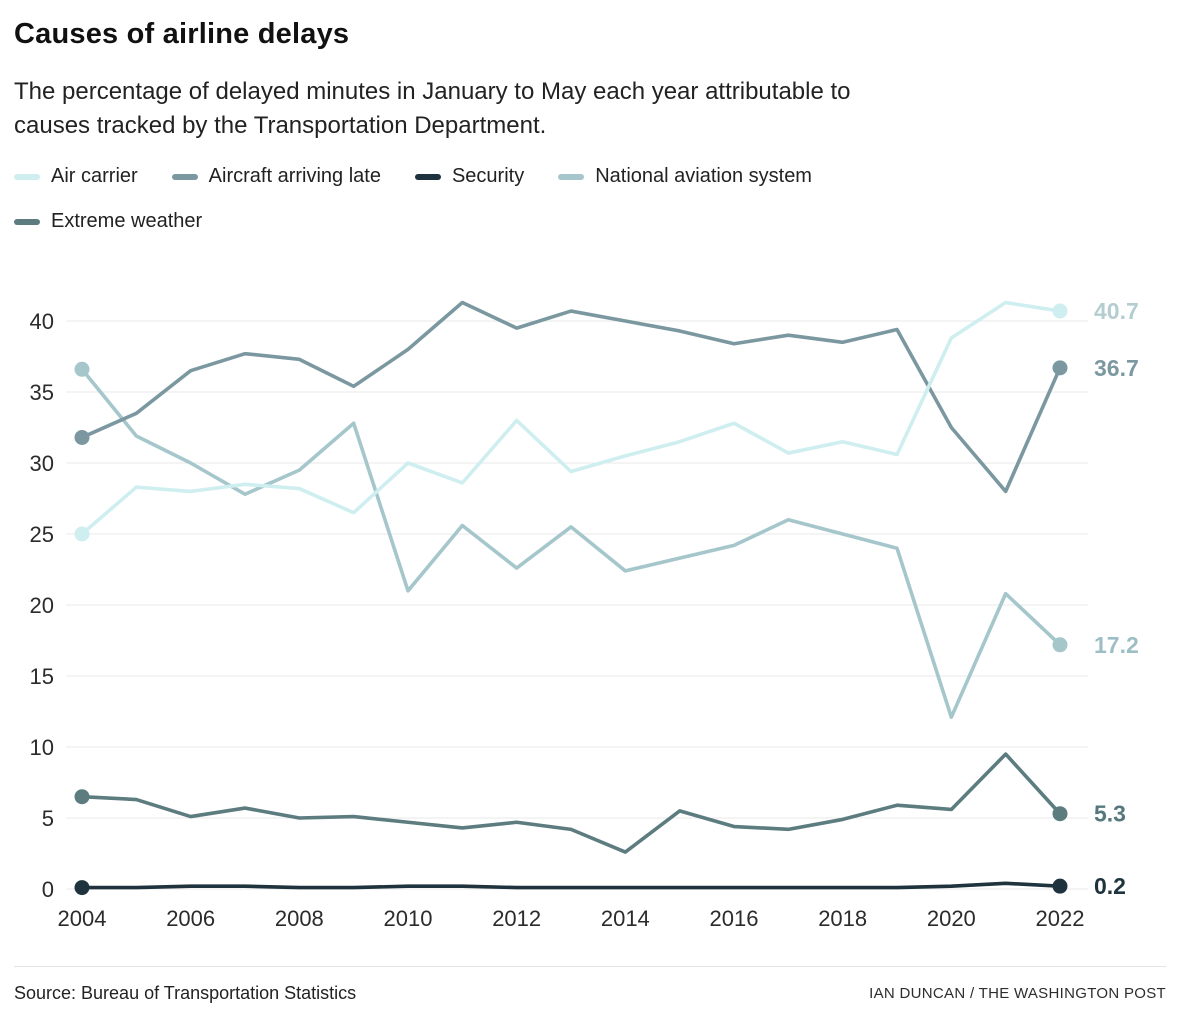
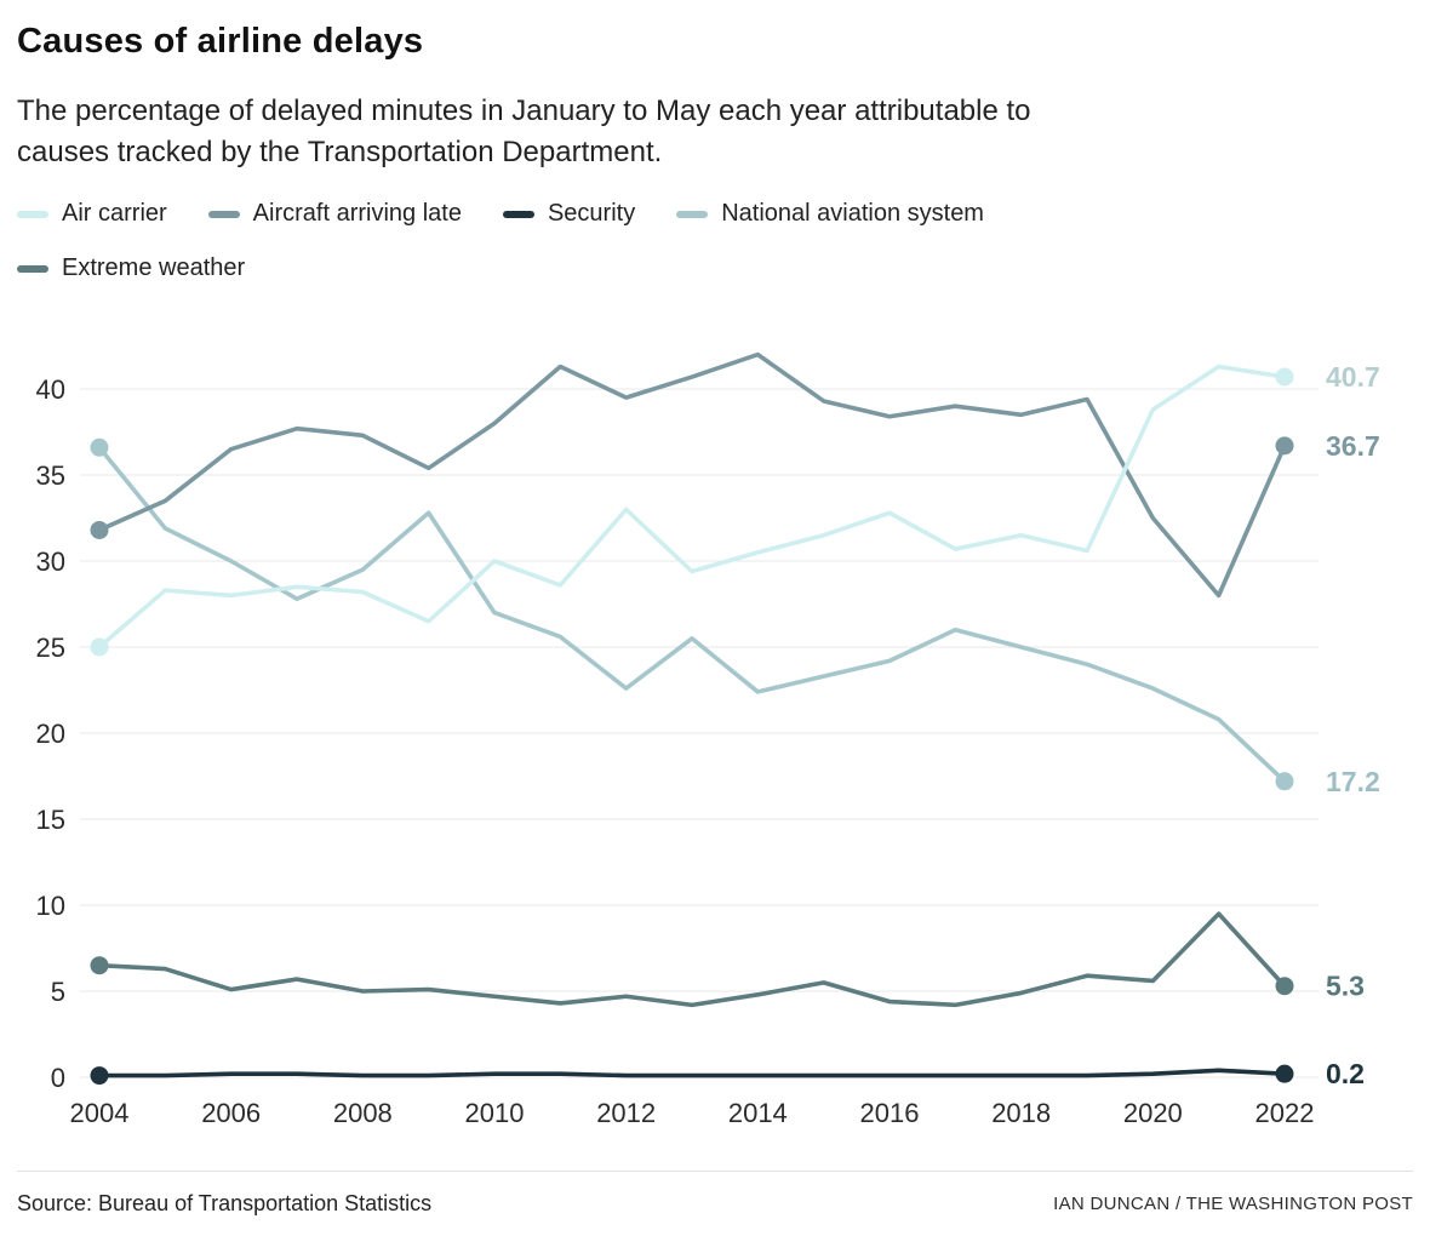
National aviation system/2010: 21.0 -> 27.0
Aircraft arriving late/2014: 40.0 -> 42.0
Extreme weather/2014: 2.6 -> 4.8
National aviation system/2020: 12.1 -> 22.6
